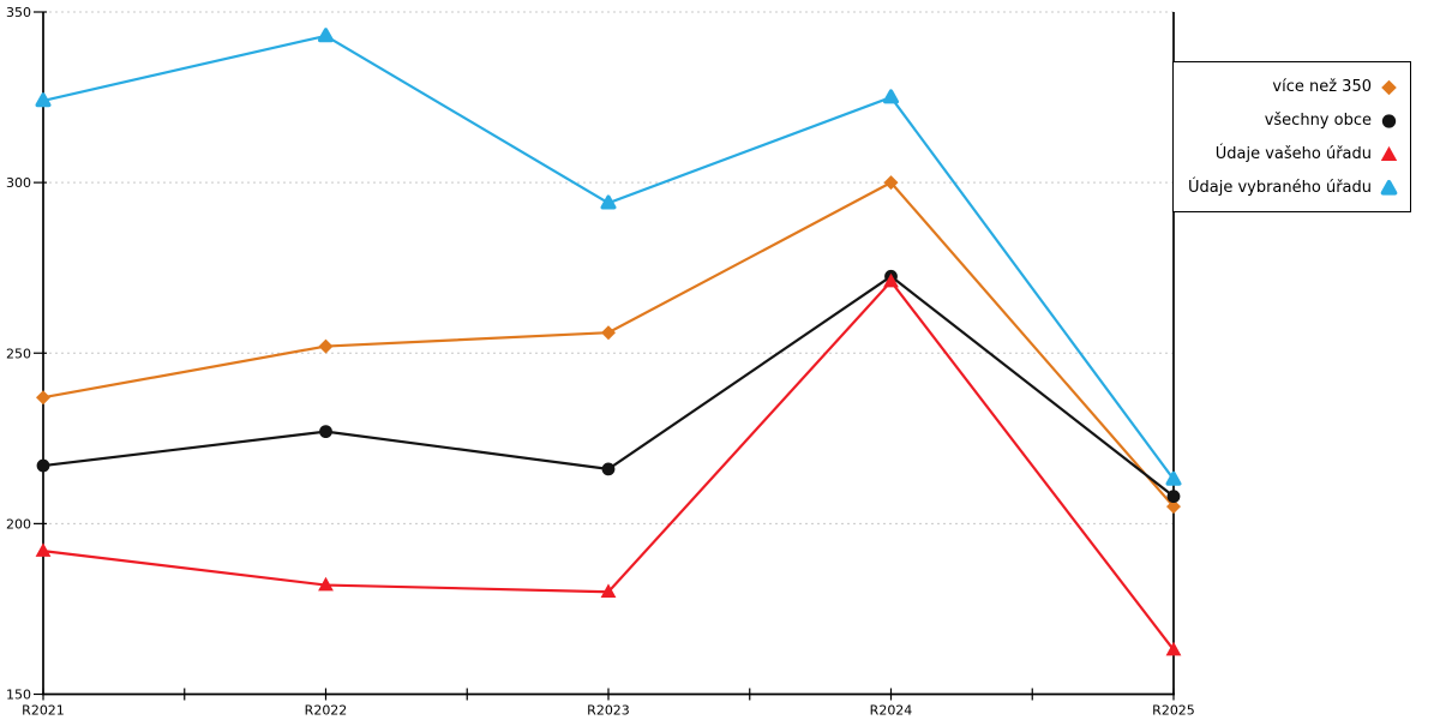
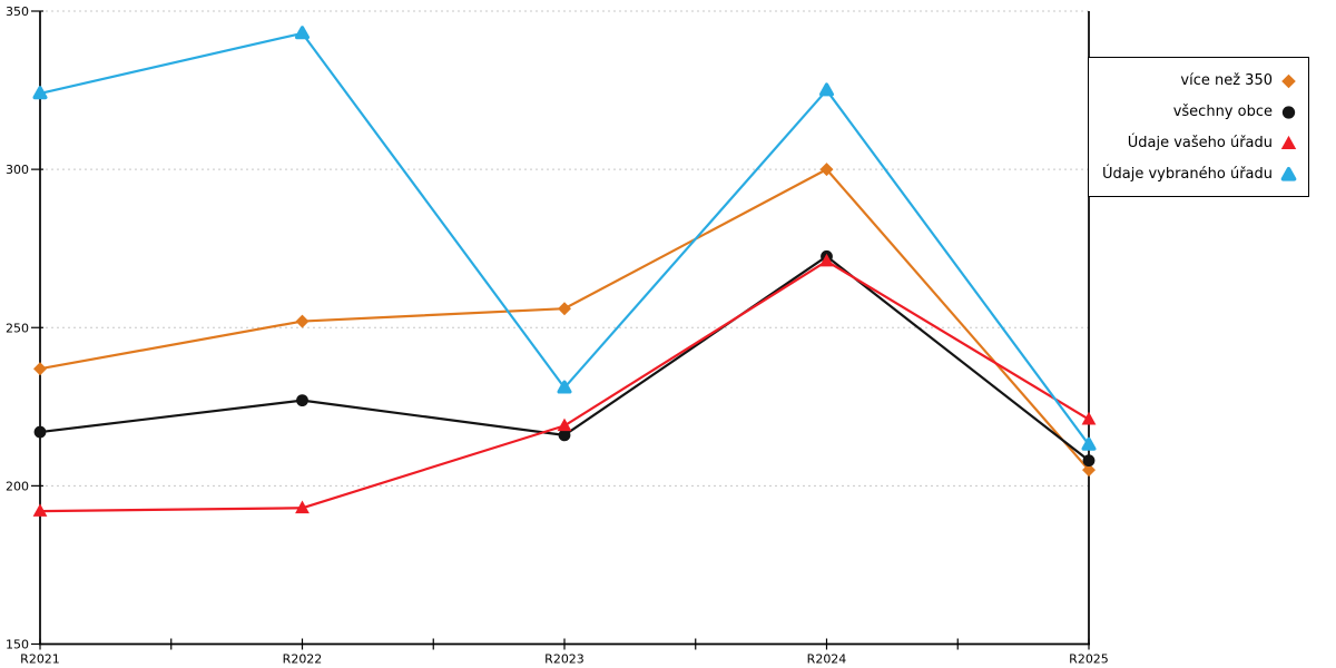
Údaje vašeho úřadu/R2022: 182 -> 193
Údaje vašeho úřadu/R2023: 180 -> 219
Údaje vybraného úřadu/R2023: 294 -> 231
Údaje vašeho úřadu/R2025: 163 -> 221
